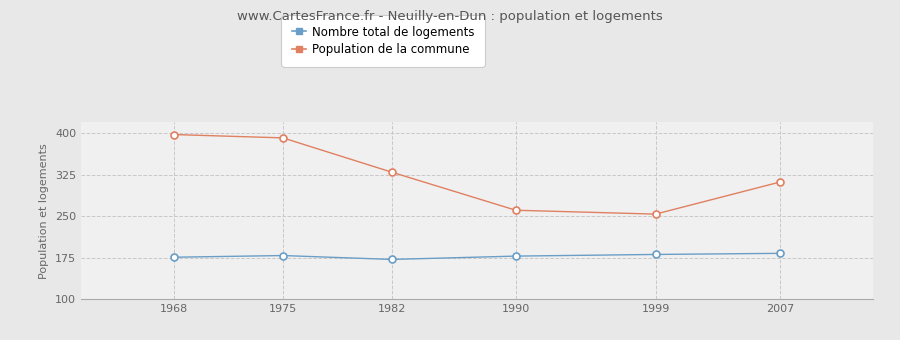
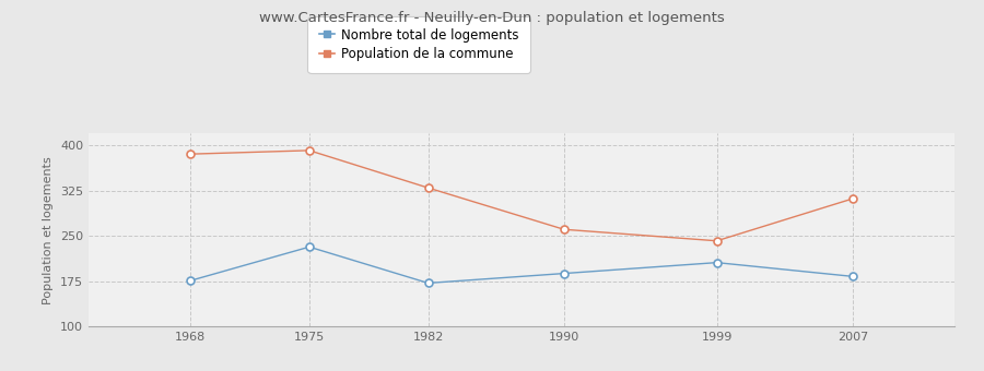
Population de la commune/1968: 398 -> 386
Nombre total de logements/1975: 179 -> 232
Nombre total de logements/1990: 178 -> 188
Nombre total de logements/1999: 181 -> 206
Population de la commune/1999: 254 -> 242
